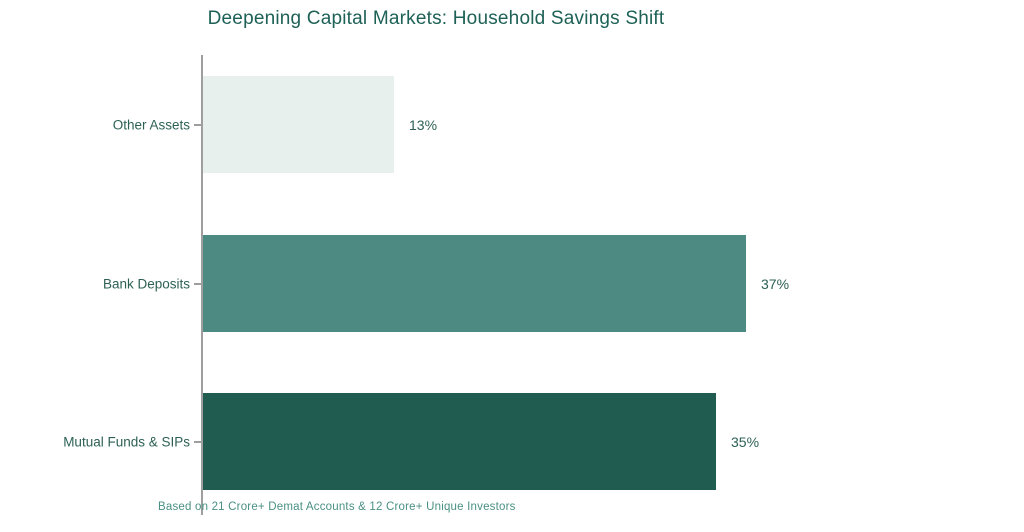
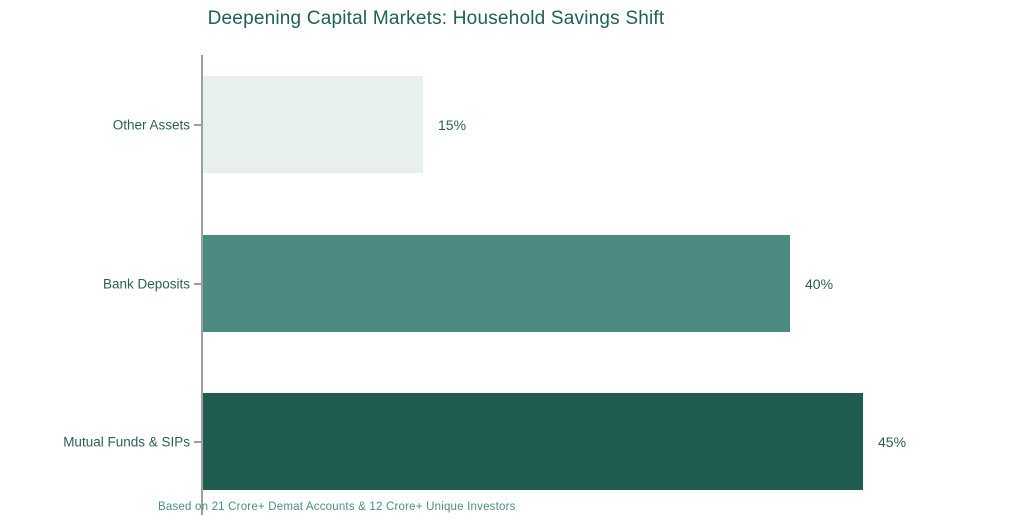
Other Assets: 13% -> 15%
Bank Deposits: 37% -> 40%
Mutual Funds & SIPs: 35% -> 45%
